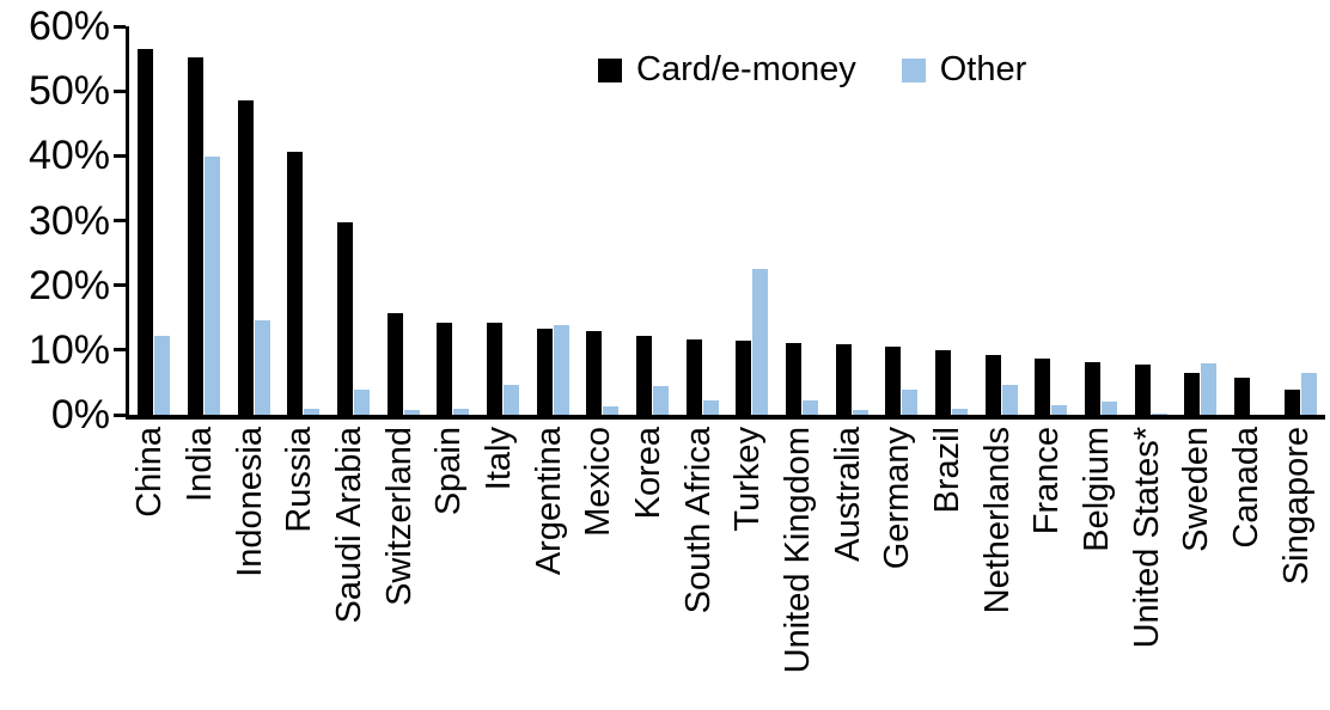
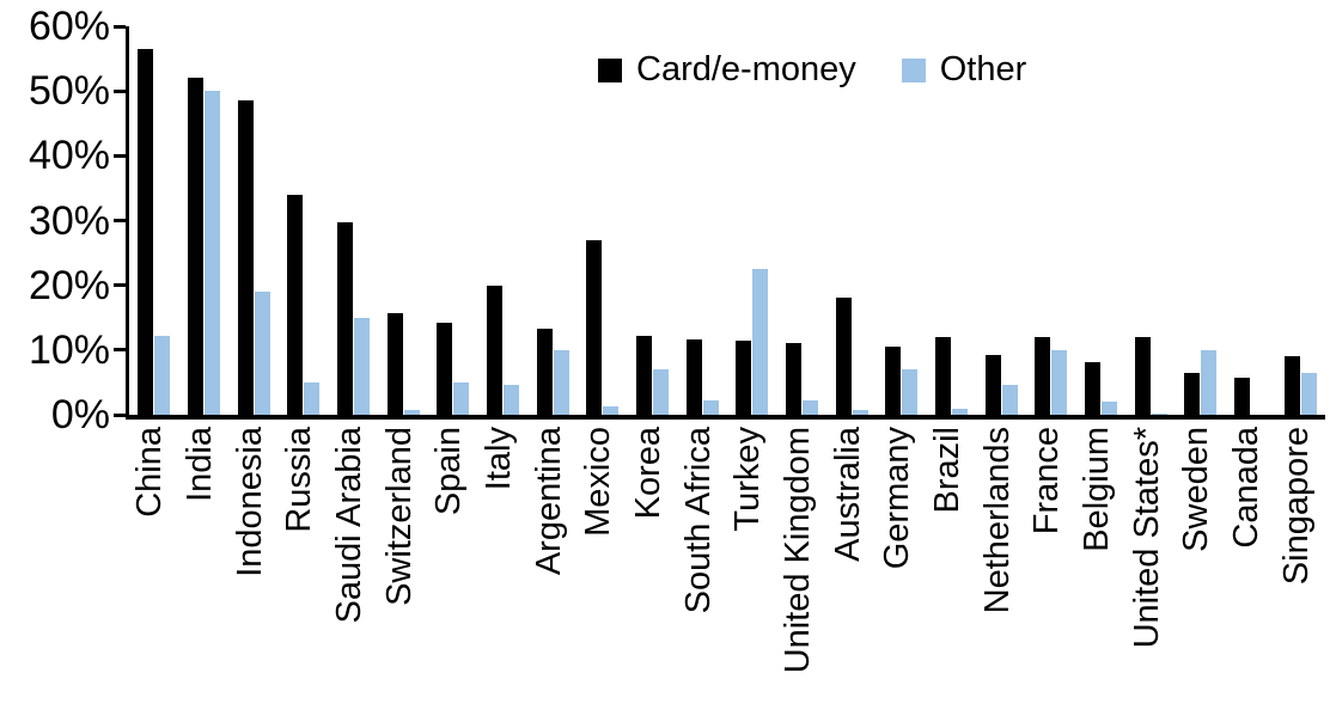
Card/e-money/India: 55% -> 52%
Other/India: 40% -> 50%
Other/Indonesia: 14% -> 19%
Card/e-money/Russia: 41% -> 34%
Other/Russia: 1% -> 5%
Other/Saudi Arabia: 4% -> 15%
Other/Spain: 1% -> 5%
Card/e-money/Italy: 14% -> 20%
Other/Argentina: 14% -> 10%
Card/e-money/Mexico: 13% -> 27%
Other/Korea: 4% -> 7%
Card/e-money/Australia: 11% -> 18%
Other/Germany: 4% -> 7%
Card/e-money/Brazil: 10% -> 12%
Card/e-money/France: 9% -> 12%
Other/France: 2% -> 10%
Card/e-money/United States*: 8% -> 12%
Other/Sweden: 8% -> 10%
Card/e-money/Singapore: 4% -> 9%
